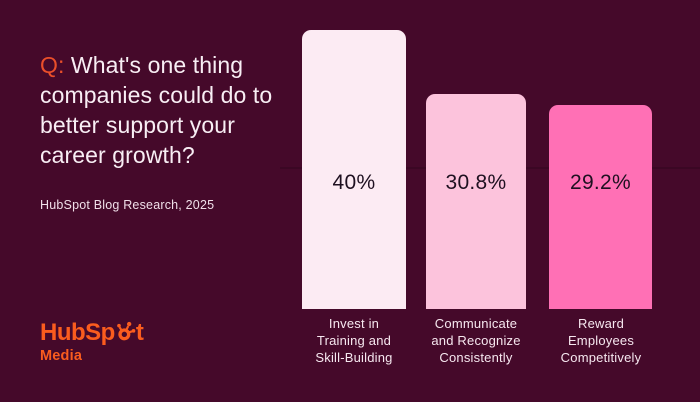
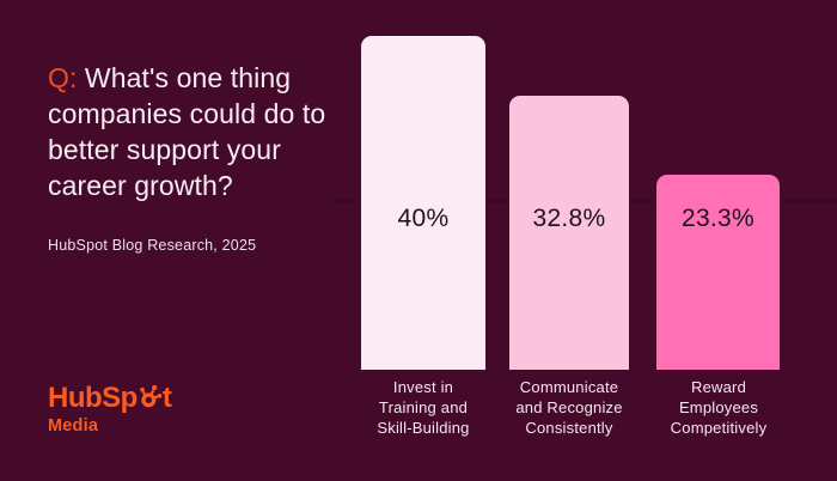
Communicate and Recognize Consistently: 30.8% -> 32.8%
Reward Employees Competitively: 29.2% -> 23.3%
